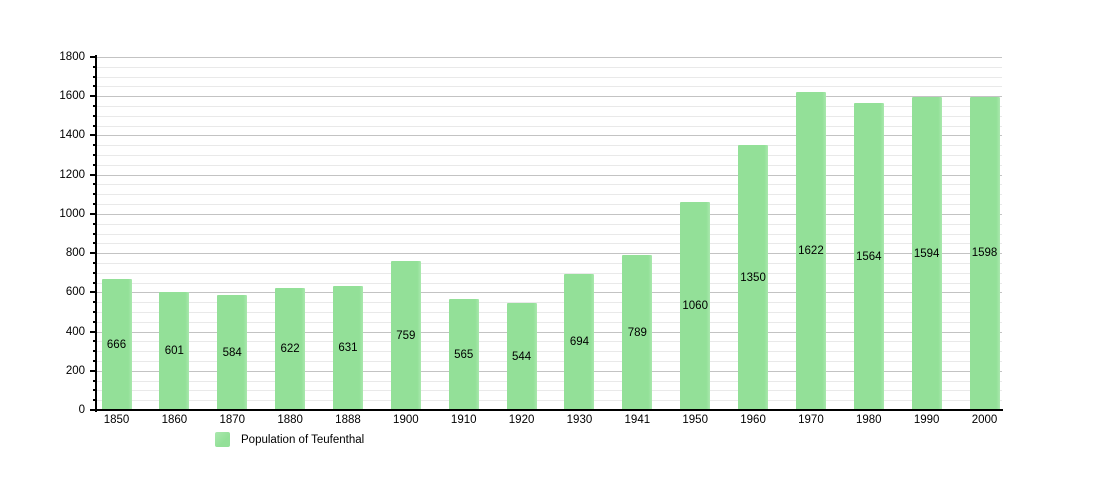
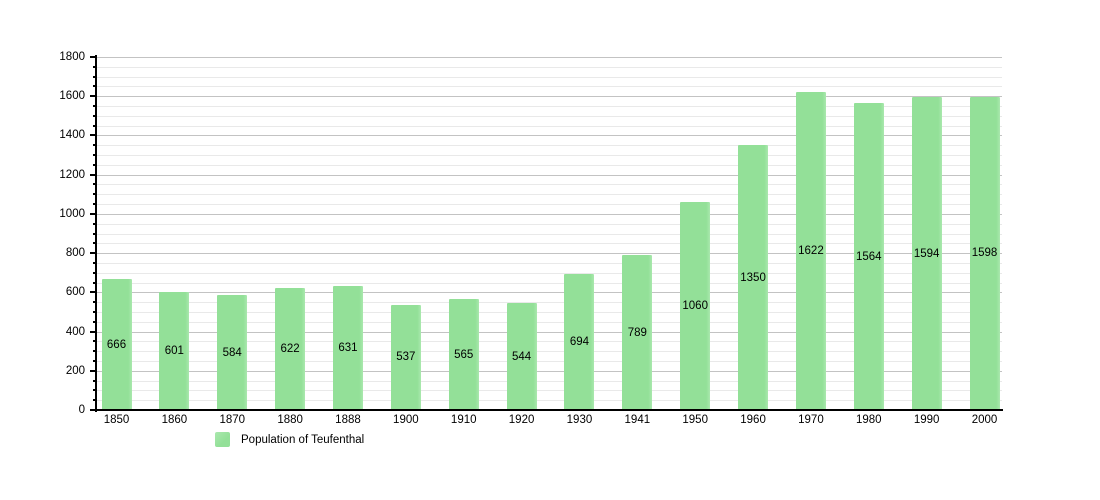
1900: 759 -> 537
